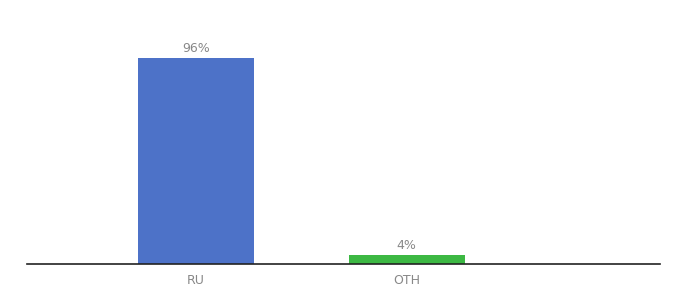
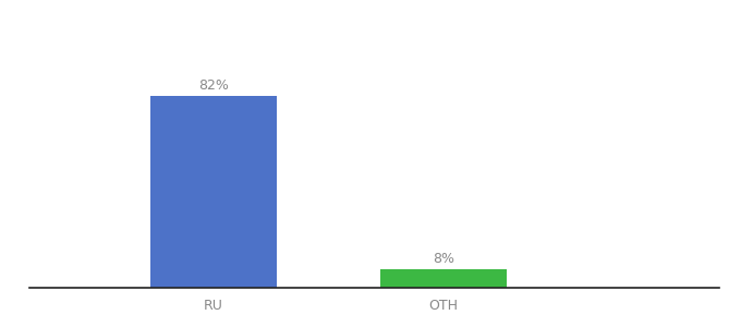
RU: 96% -> 82%
OTH: 4% -> 8%
